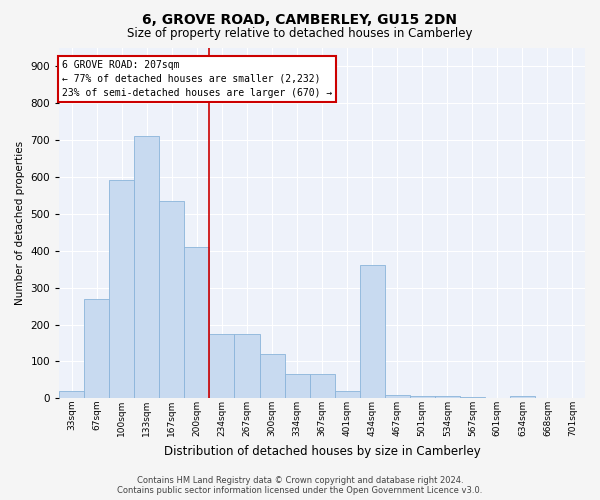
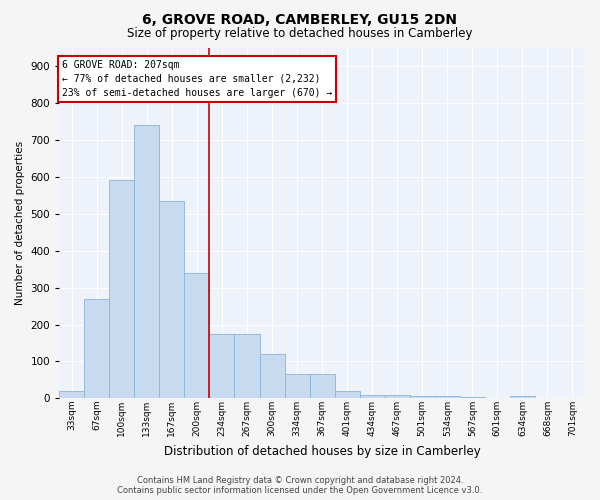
133sqm: 710 -> 740
200sqm: 410 -> 340
434sqm: 360 -> 10
